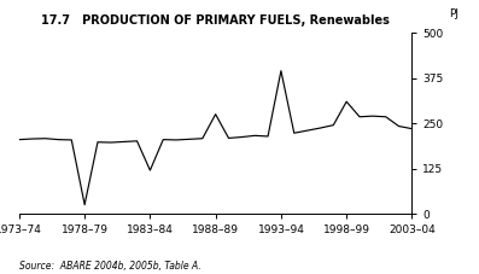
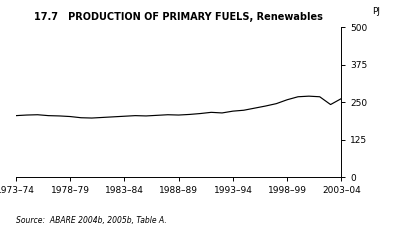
1978–79: 25 -> 202
1983–84: 120 -> 203
1988–89: 275 -> 207
1993–94: 395 -> 220
1998–99: 310 -> 258
2003–04: 235 -> 262
